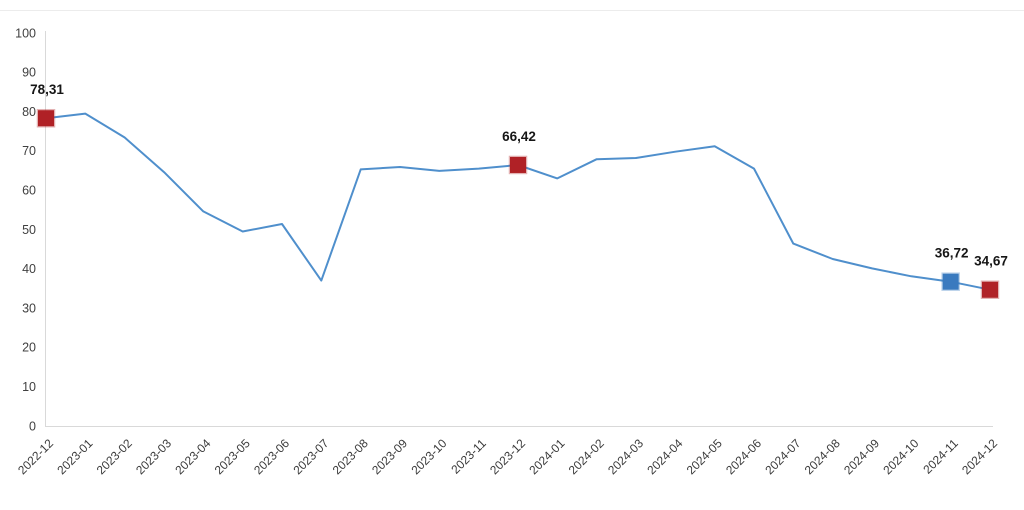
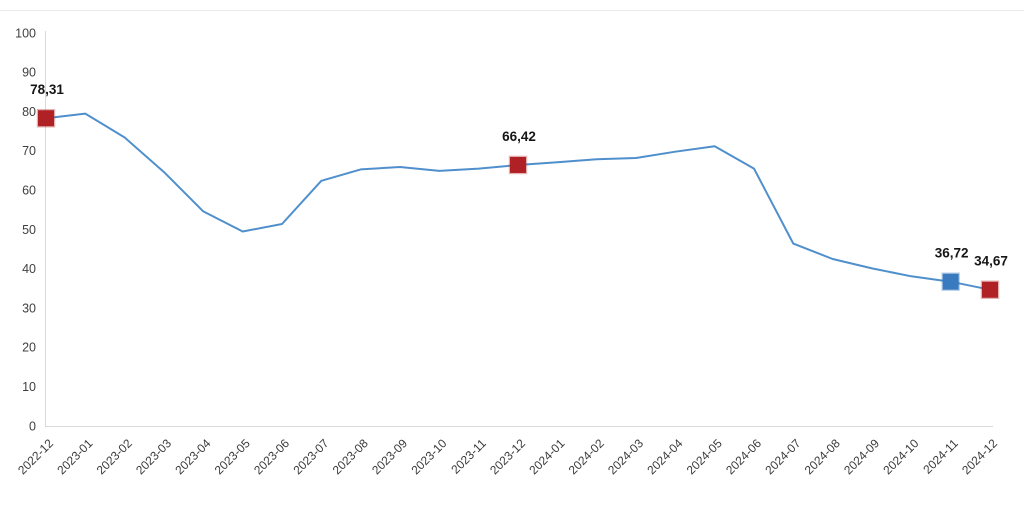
2023-07: 37 -> 62
2024-01: 63 -> 67
